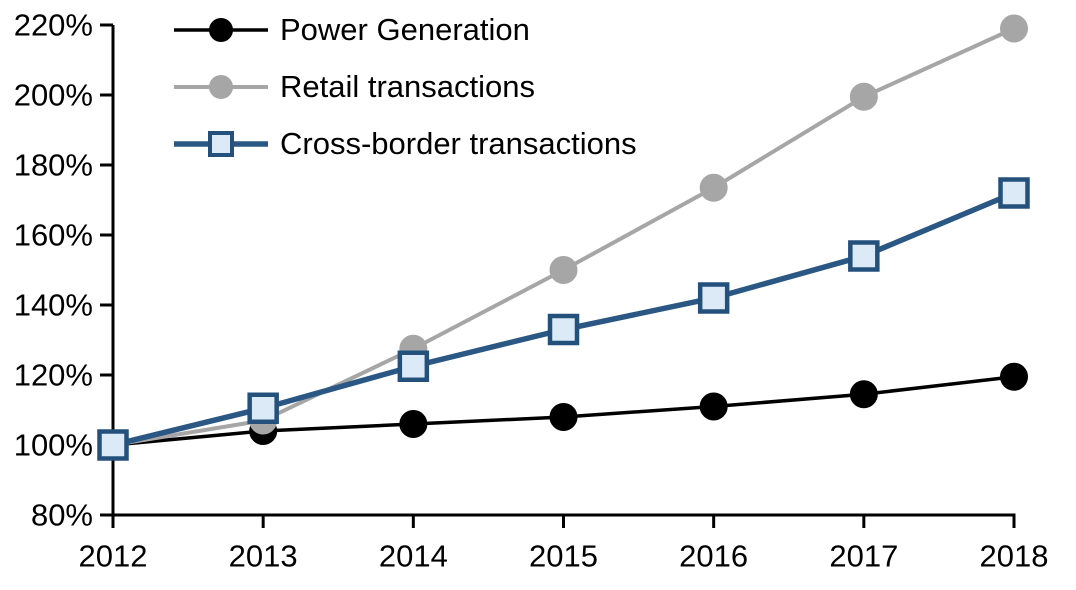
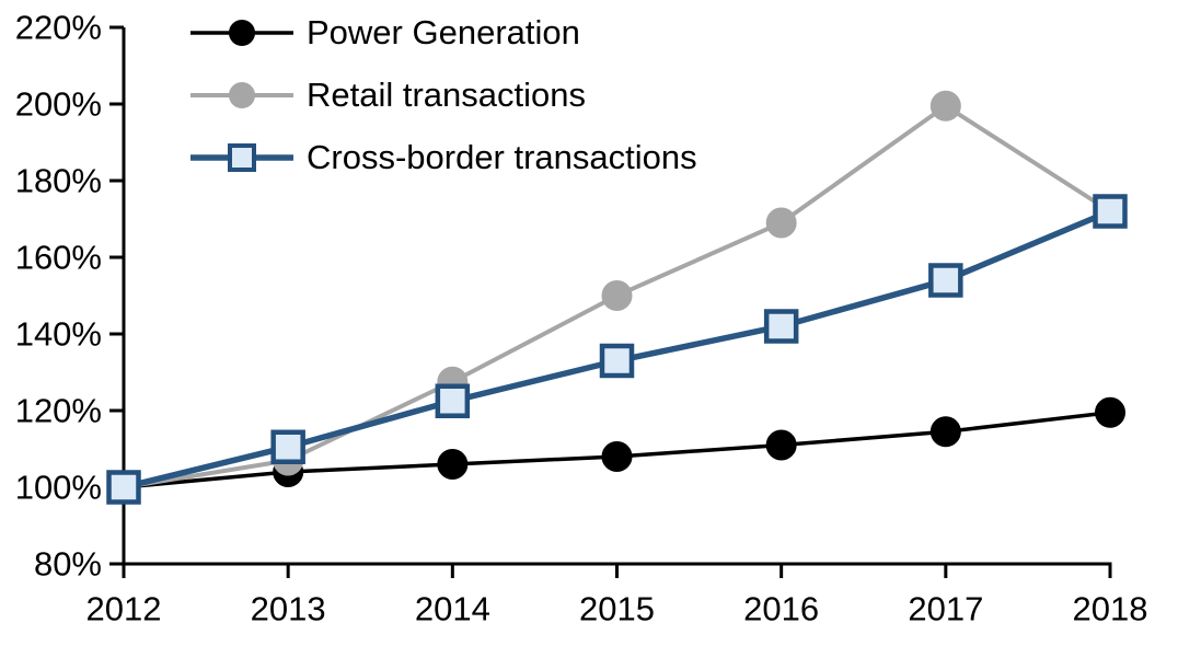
Retail transactions/2016: 174% -> 169%
Retail transactions/2018: 219% -> 172%
